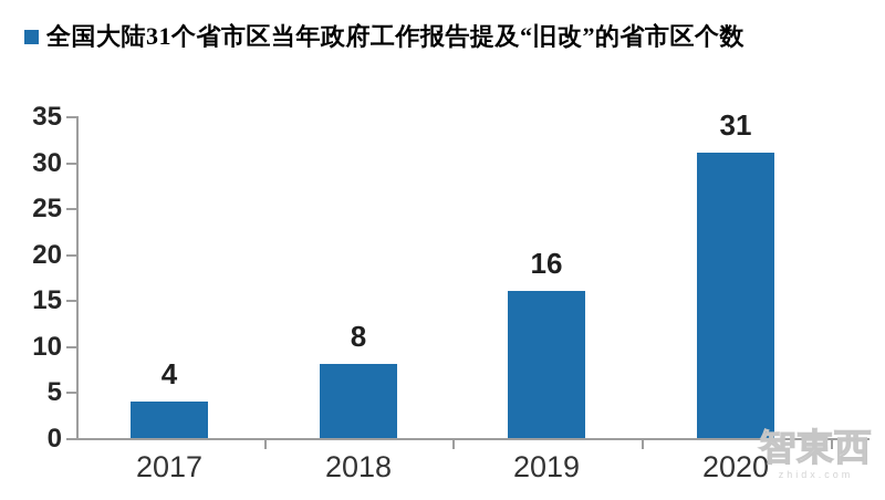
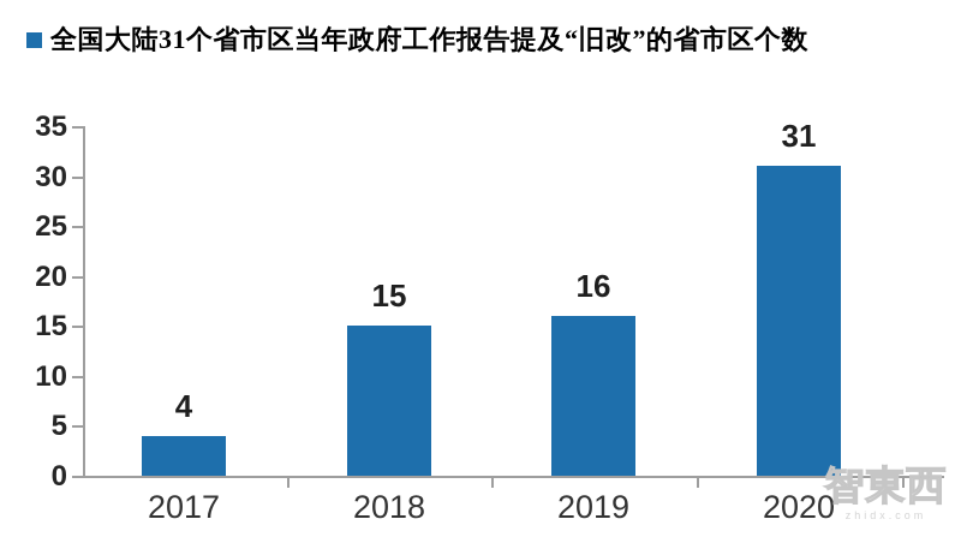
2018: 8 -> 15
